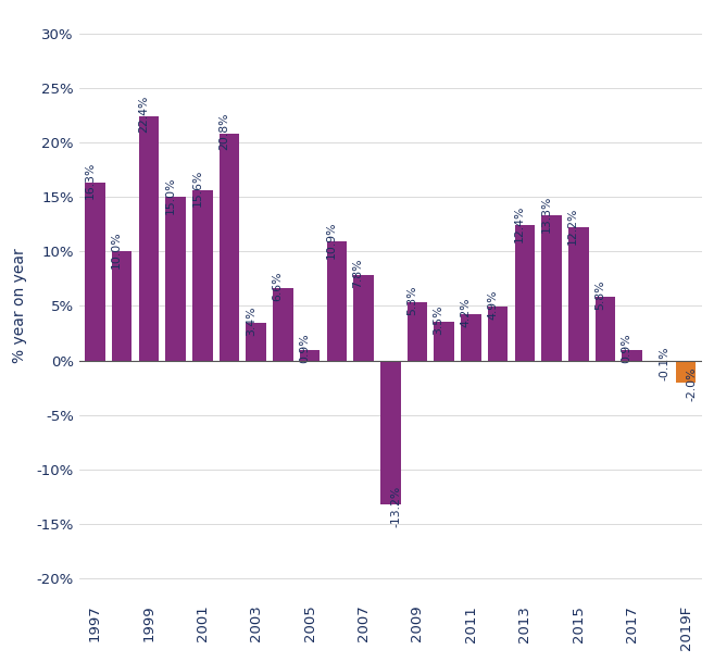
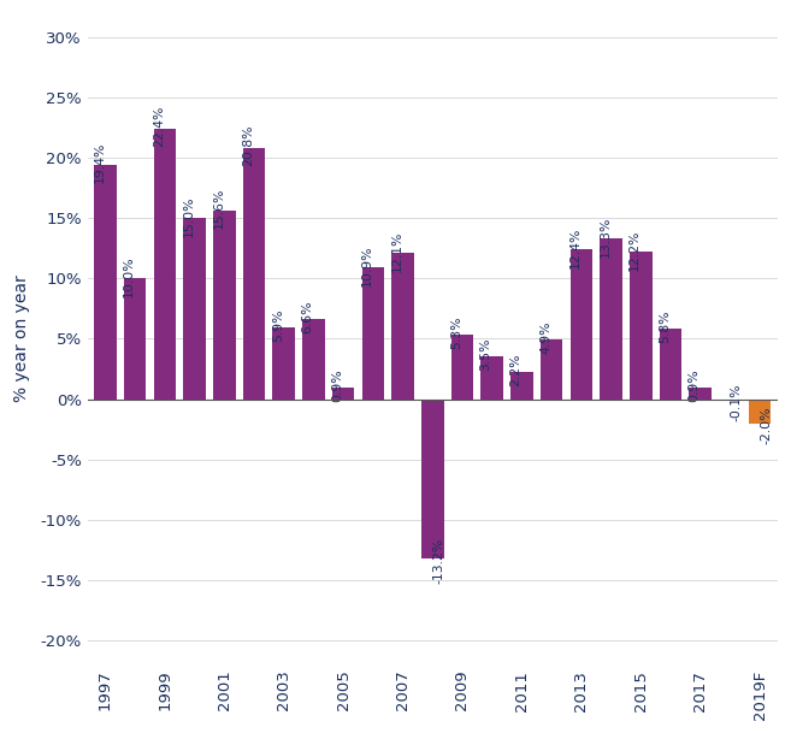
1997: 16.3% -> 19.4%
2003: 3.4% -> 5.9%
2007: 7.8% -> 12.1%
2011: 4.2% -> 2.2%
